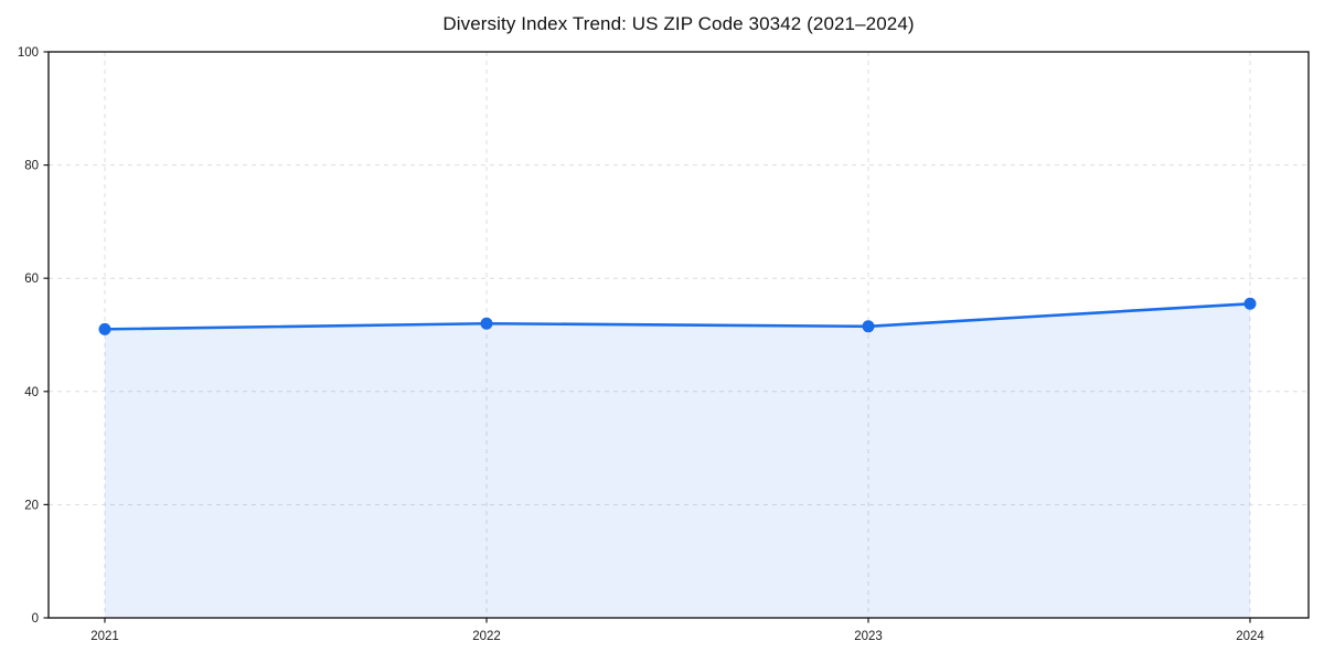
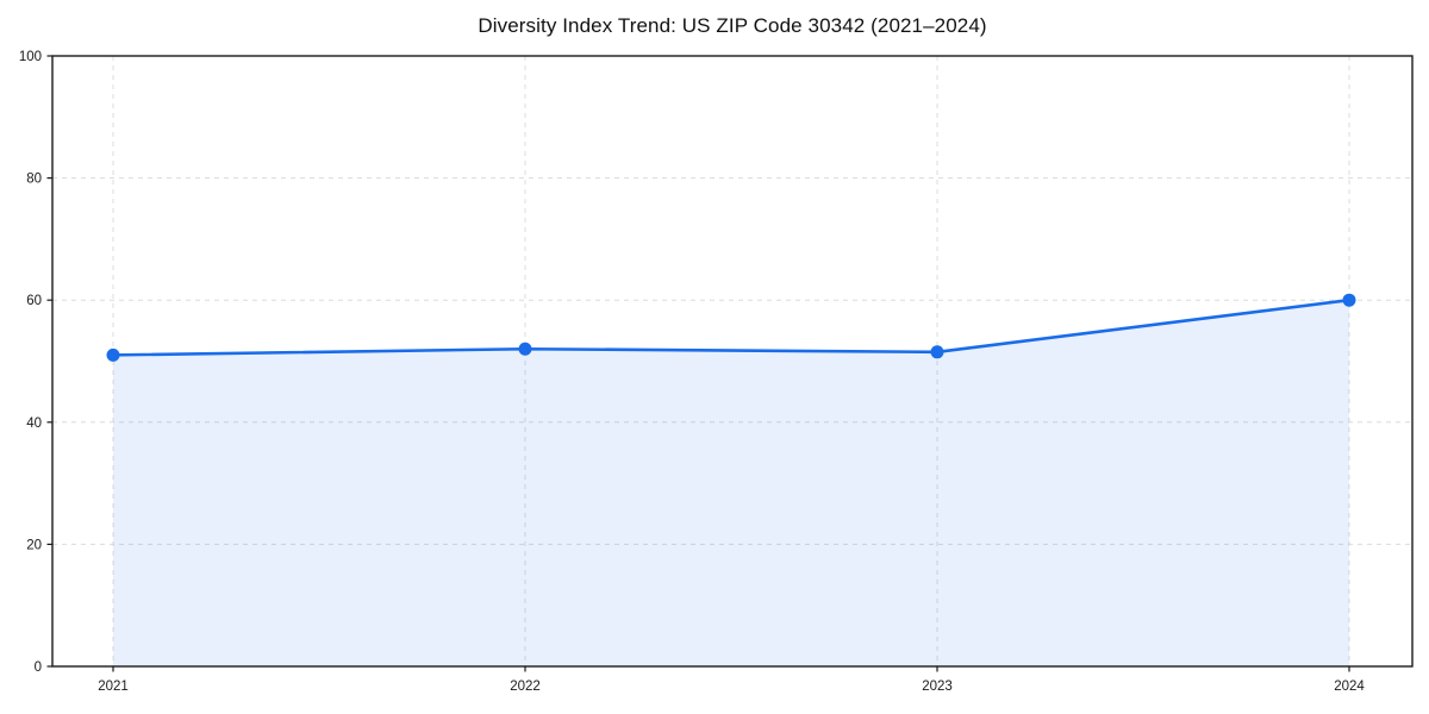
2024: 56 -> 60
